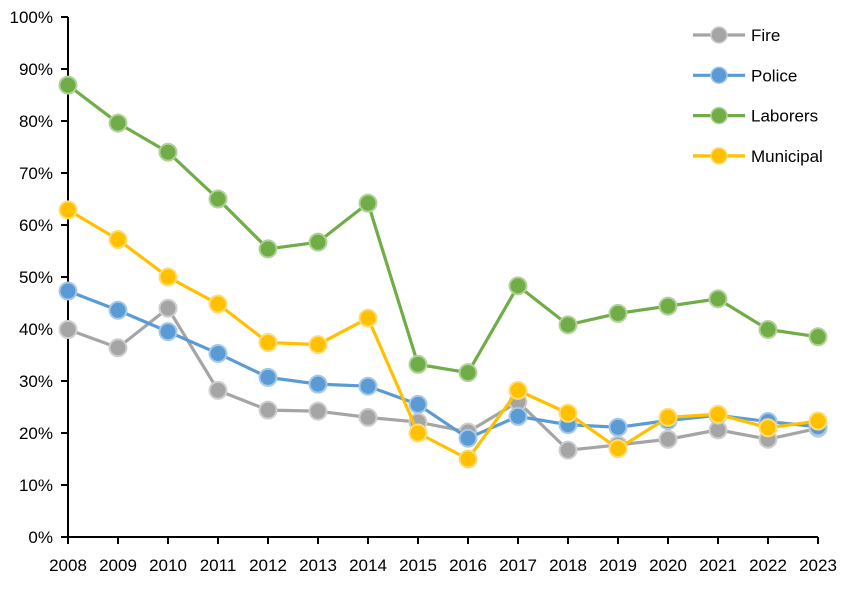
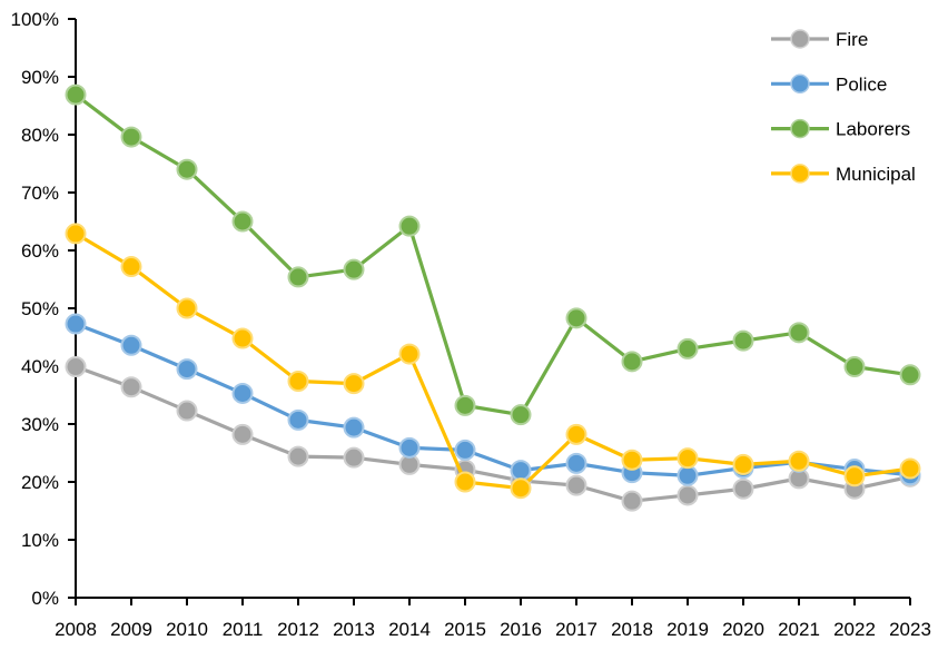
Fire/2010: 44% -> 32%
Police/2014: 29% -> 26%
Police/2016: 19% -> 22%
Municipal/2016: 15% -> 19%
Fire/2017: 26% -> 19%
Municipal/2019: 17% -> 24%
